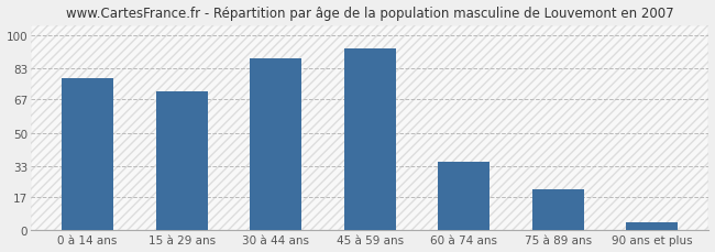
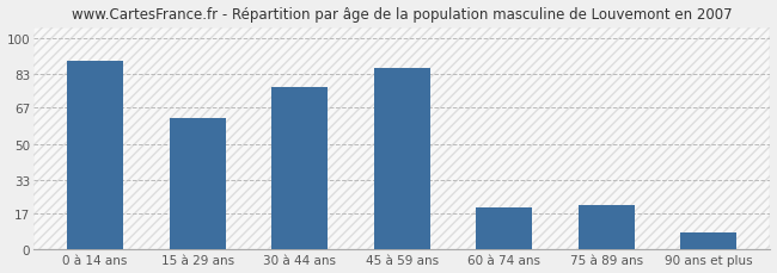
0 à 14 ans: 78 -> 89
15 à 29 ans: 71 -> 62
30 à 44 ans: 88 -> 77
45 à 59 ans: 93 -> 86
60 à 74 ans: 35 -> 20
90 ans et plus: 4 -> 8
